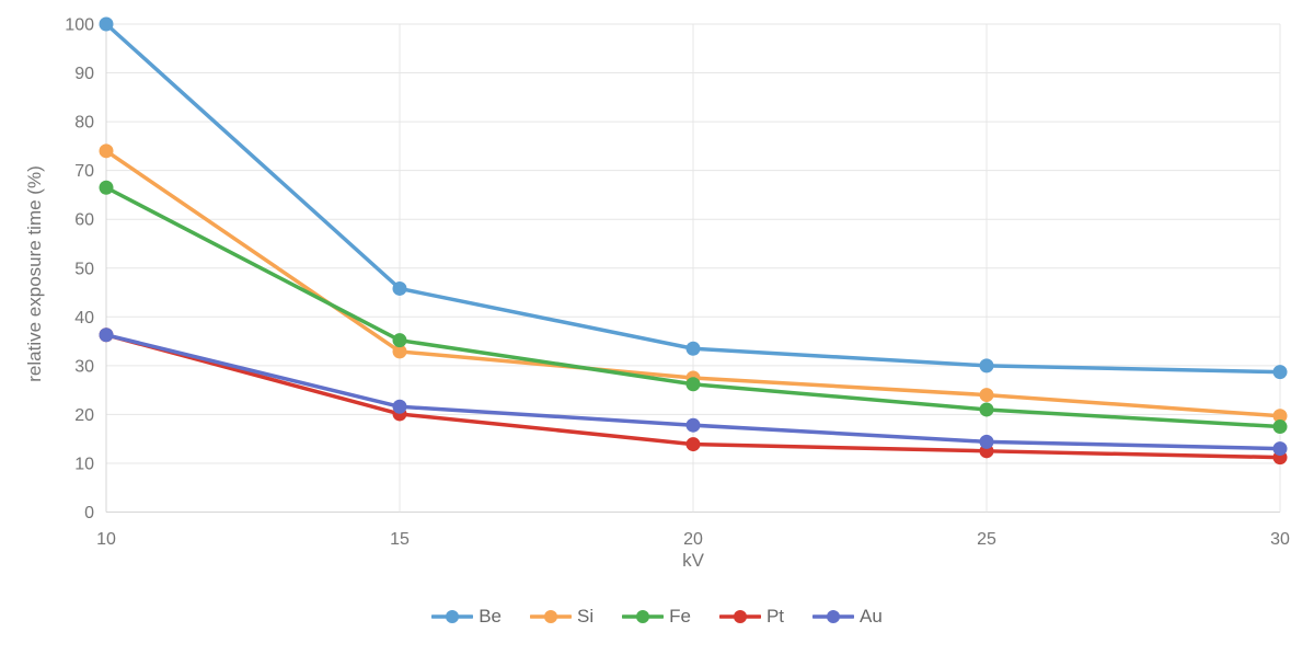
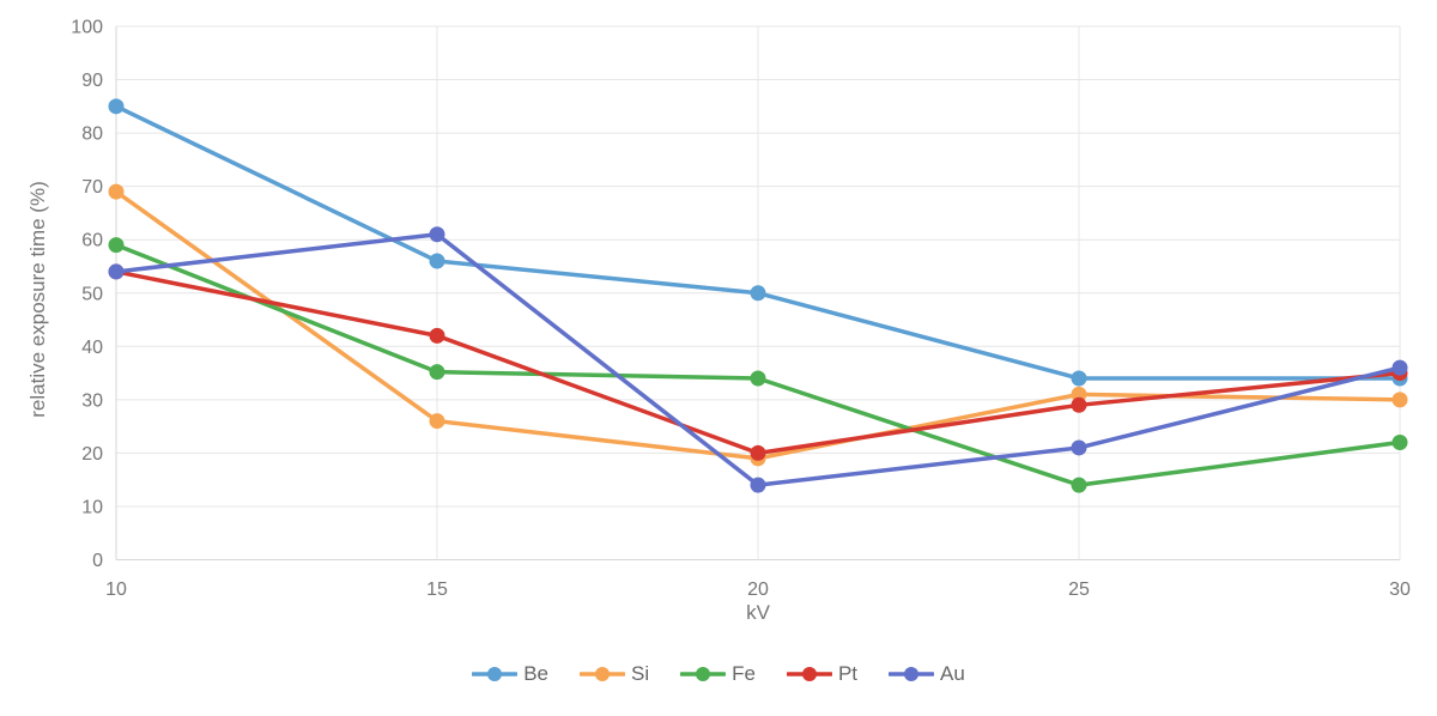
Be/10: 100 -> 85
Si/10: 74 -> 69
Fe/10: 66 -> 59
Pt/10: 36 -> 54
Au/10: 36 -> 54
Be/15: 46 -> 56
Si/15: 33 -> 26
Pt/15: 20 -> 42
Au/15: 22 -> 61
Be/20: 34 -> 50
Si/20: 28 -> 19
Fe/20: 26 -> 34
Pt/20: 14 -> 20
Au/20: 18 -> 14
Be/25: 30 -> 34
Si/25: 24 -> 31
Fe/25: 21 -> 14
Pt/25: 12 -> 29
Au/25: 14 -> 21
Be/30: 29 -> 34
Si/30: 20 -> 30
Fe/30: 18 -> 22
Pt/30: 11 -> 35
Au/30: 13 -> 36
